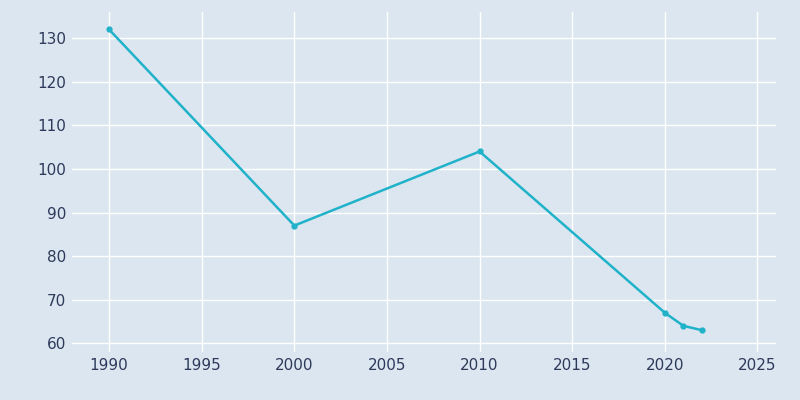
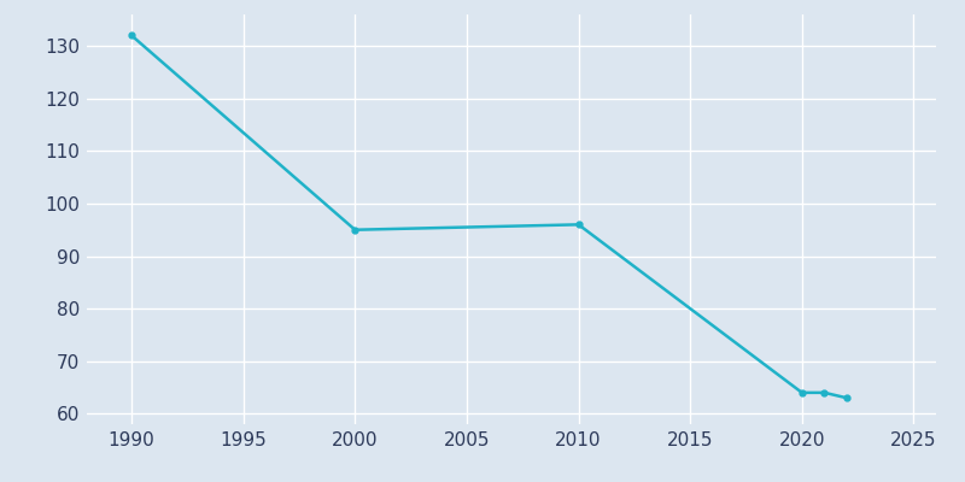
2000: 87 -> 95
2010: 104 -> 96
2020: 67 -> 64
